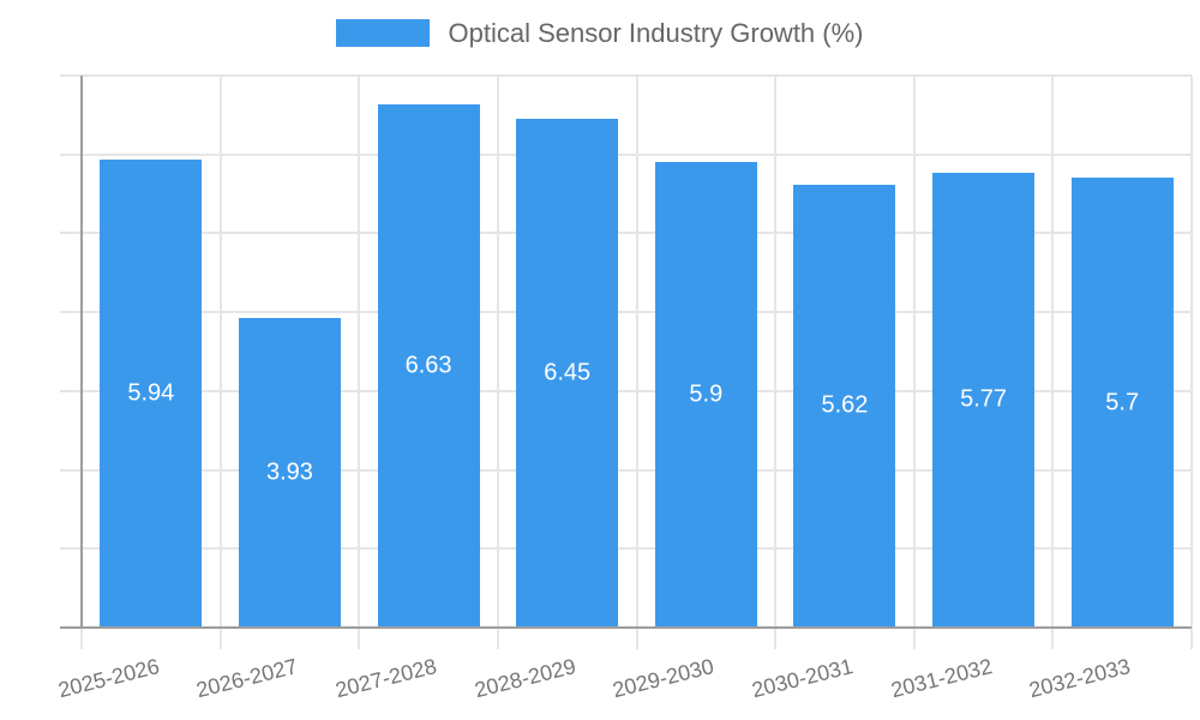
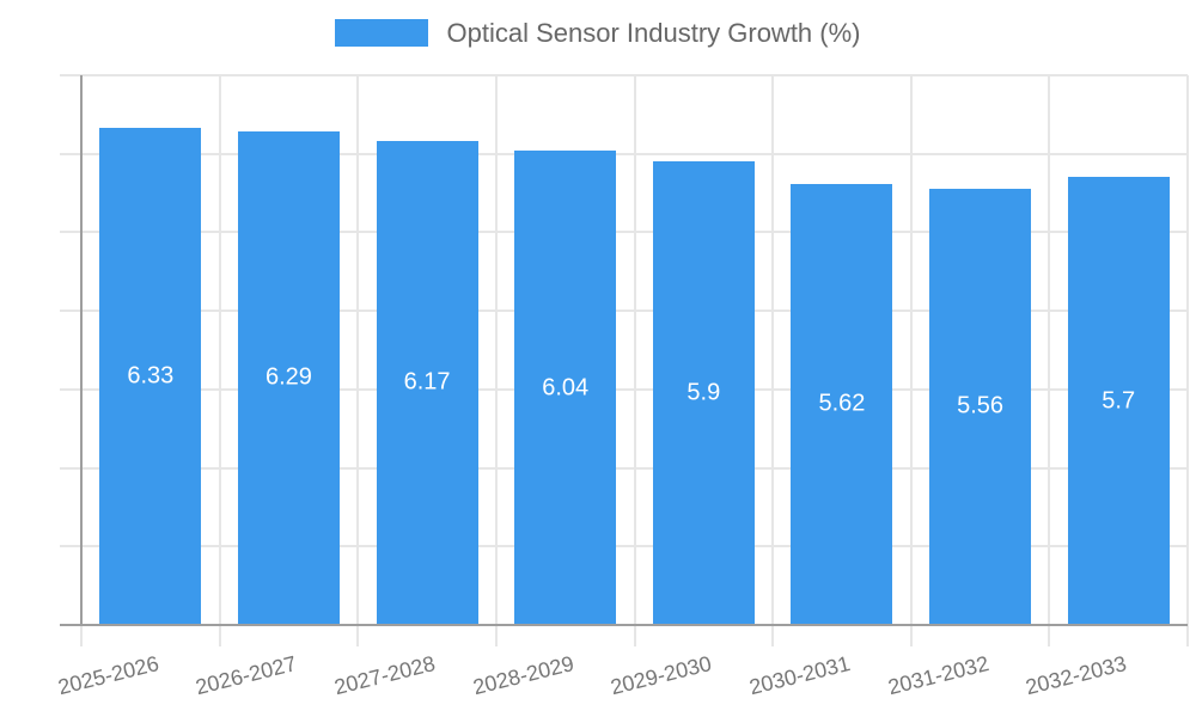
2025-2026: 5.94 -> 6.33
2026-2027: 3.93 -> 6.29
2027-2028: 6.63 -> 6.17
2028-2029: 6.45 -> 6.04
2031-2032: 5.77 -> 5.56
